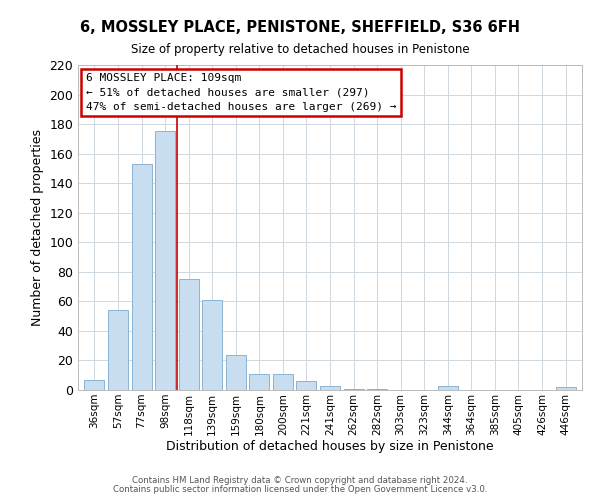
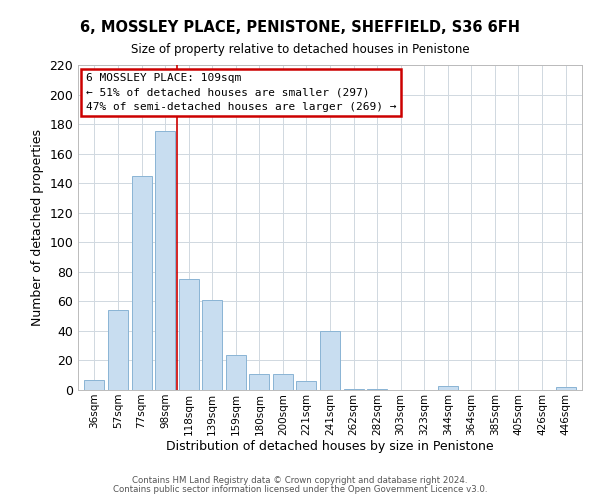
77sqm: 153 -> 145
241sqm: 3 -> 40
